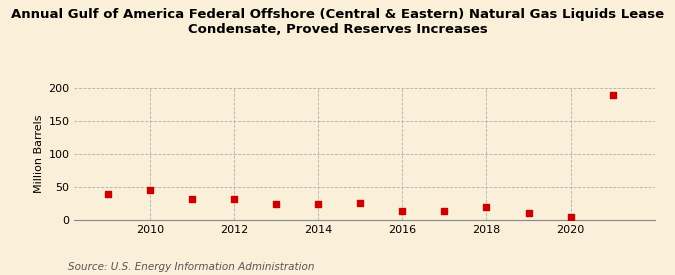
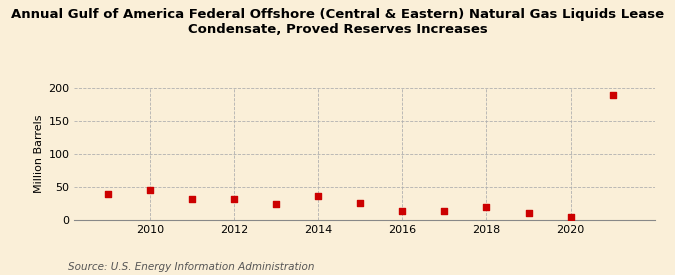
2014: 25 -> 36
